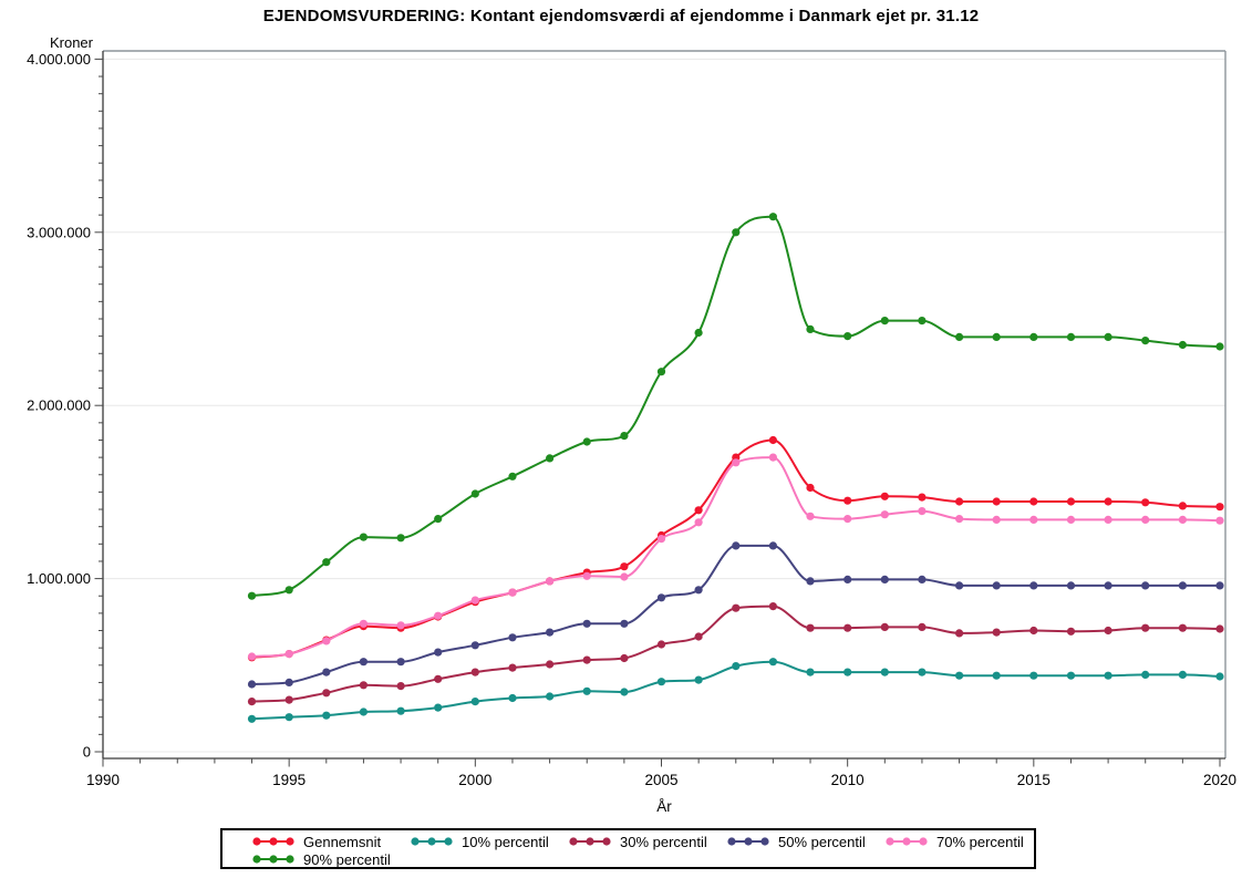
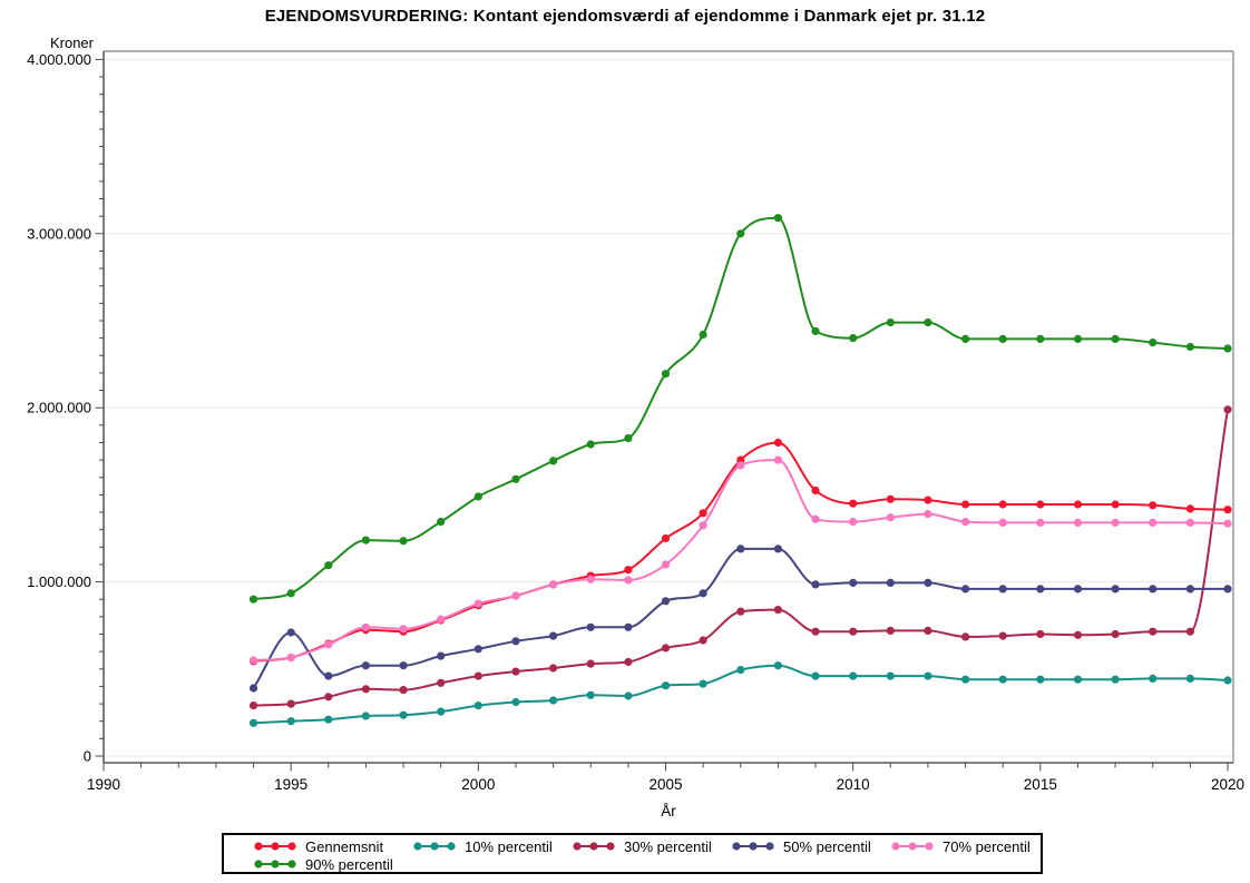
50% percentil/1995: 400000 -> 710000
70% percentil/2005: 1230000 -> 1100000
30% percentil/2020: 710000 -> 1990000
